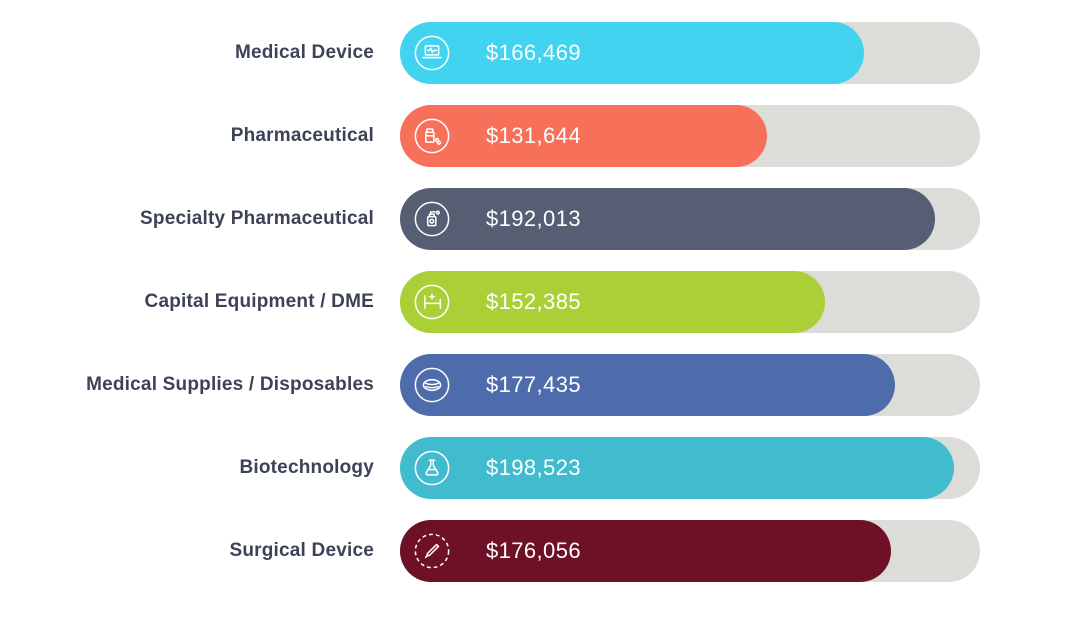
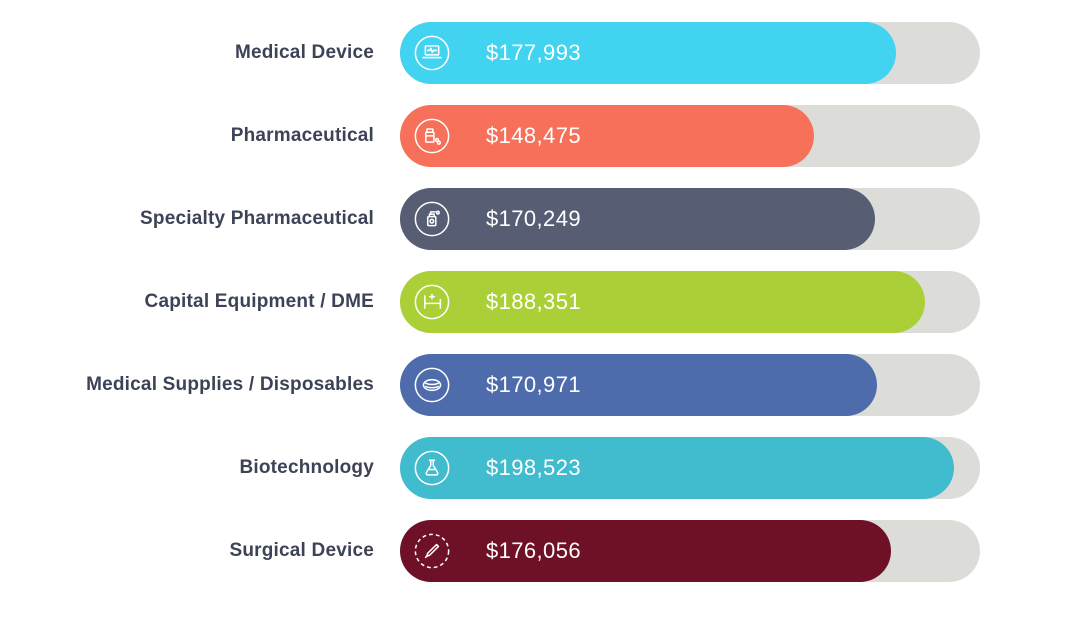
Medical Device: $166,469 -> $177,993
Pharmaceutical: $131,644 -> $148,475
Specialty Pharmaceutical: $192,013 -> $170,249
Capital Equipment / DME: $152,385 -> $188,351
Medical Supplies / Disposables: $177,435 -> $170,971
